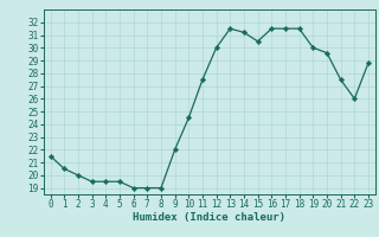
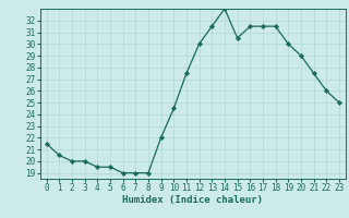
3: 19.5 -> 20.0
14: 31.2 -> 33.0
20: 29.6 -> 29.0
23: 28.8 -> 25.0
